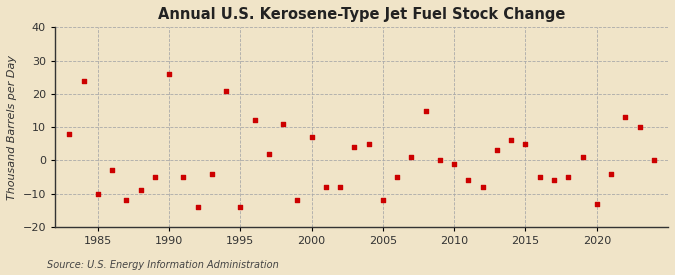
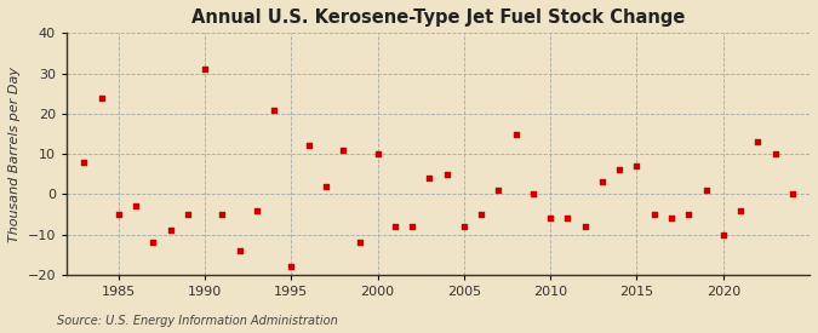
1985: -10 -> -5
1990: 26 -> 31
1995: -14 -> -18
2000: 7 -> 10
2005: -12 -> -8
2010: -1 -> -6
2015: 5 -> 7
2020: -13 -> -10
